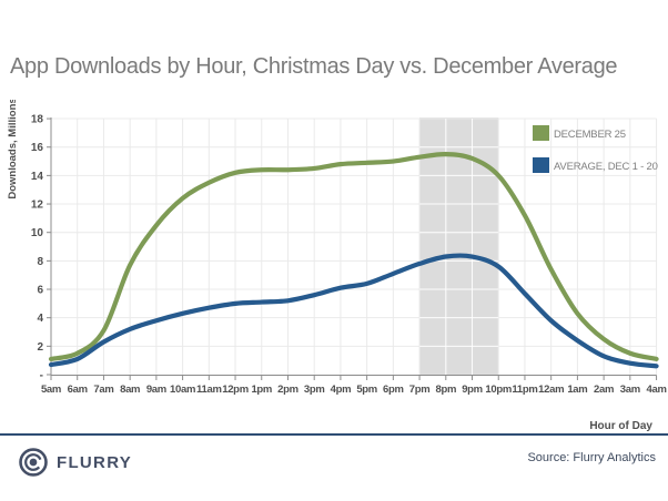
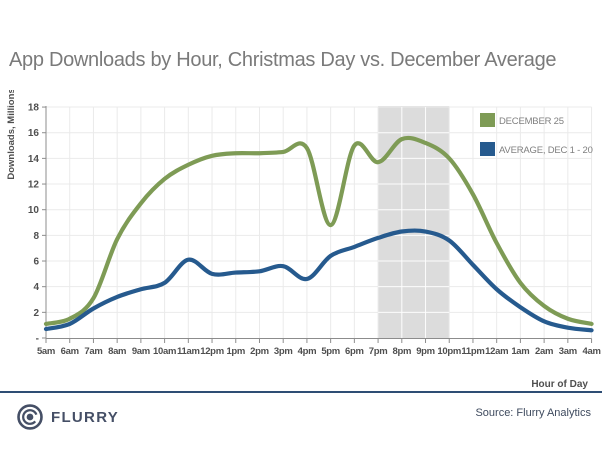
AVERAGE, DEC 1 - 20/11am: 4.7 -> 6.1
AVERAGE, DEC 1 - 20/4pm: 6.1 -> 4.6
DECEMBER 25/5pm: 14.9 -> 8.8
DECEMBER 25/7pm: 15.3 -> 13.7
